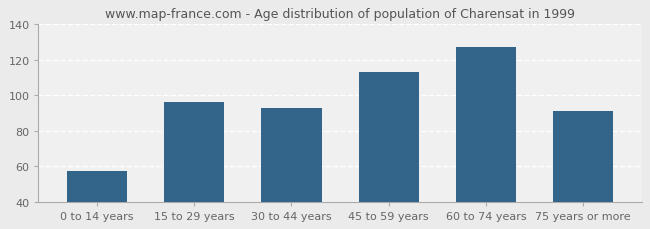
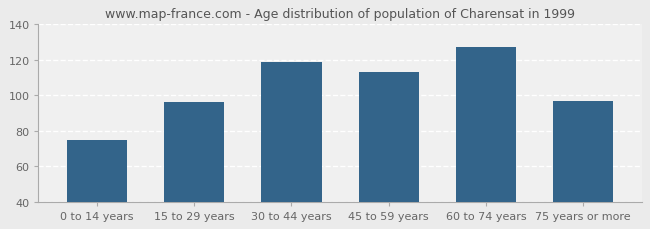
0 to 14 years: 57 -> 75
30 to 44 years: 93 -> 119
75 years or more: 91 -> 97
